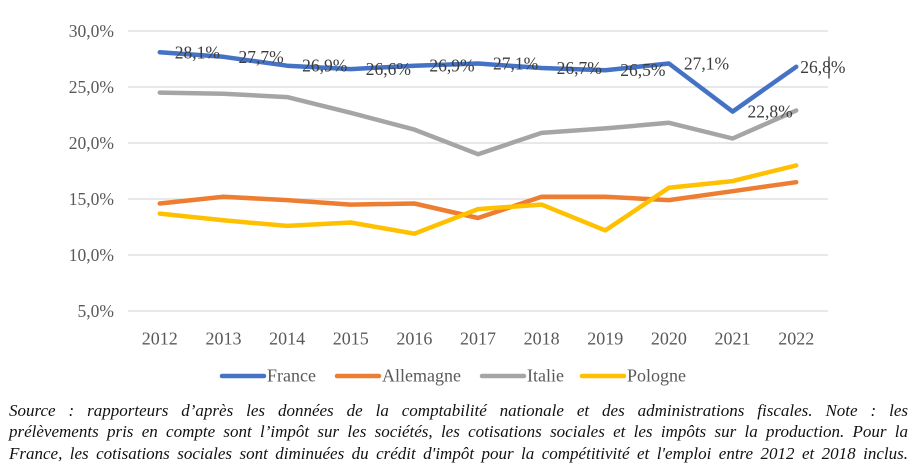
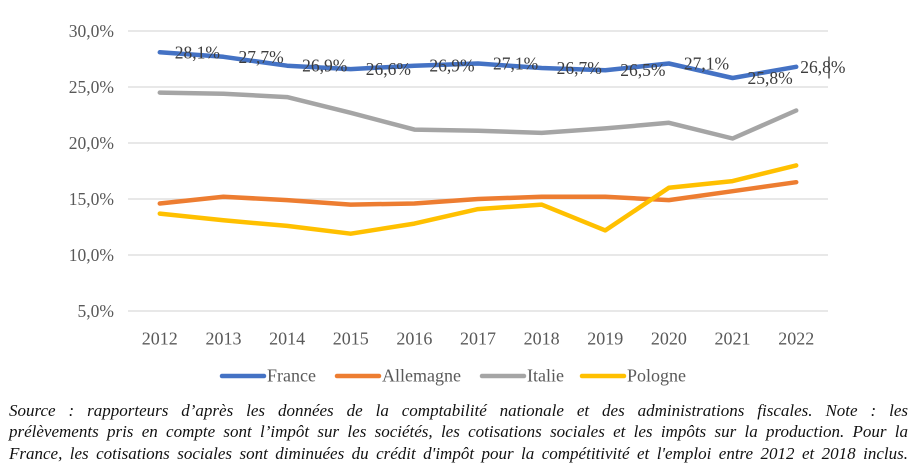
Pologne/2015: 12,9% -> 11,9%
Pologne/2016: 11,9% -> 12,8%
Allemagne/2017: 13,3% -> 15,0%
Italie/2017: 19,0% -> 21,1%
France/2021: 22,8% -> 25,8%
